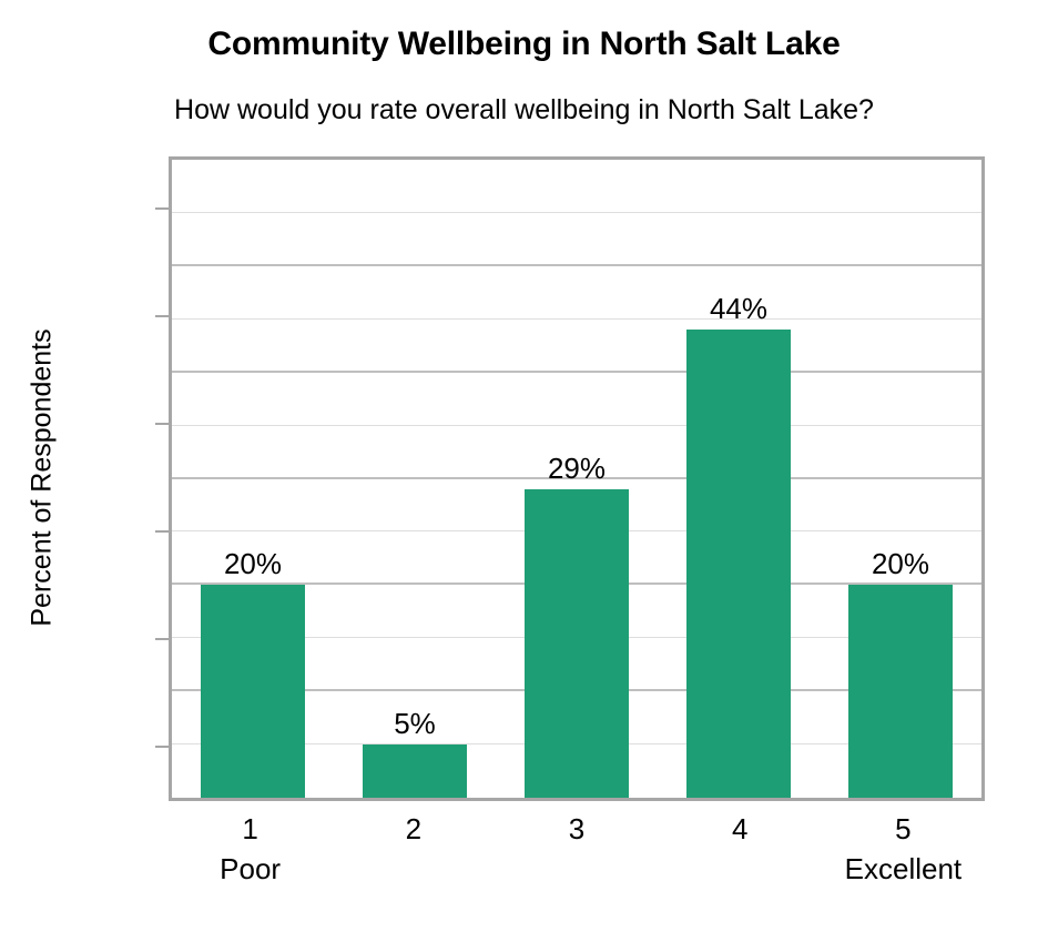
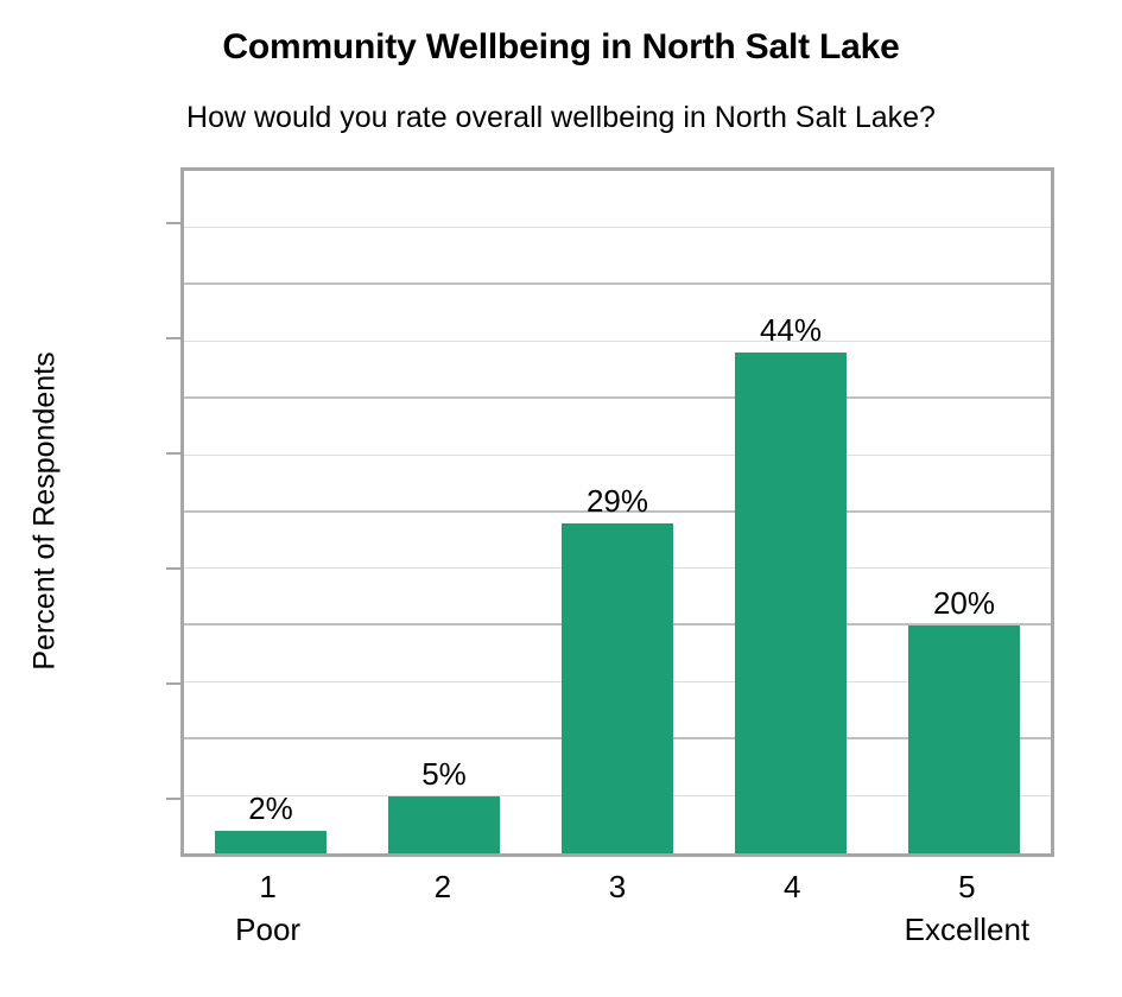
1: 20% -> 2%
